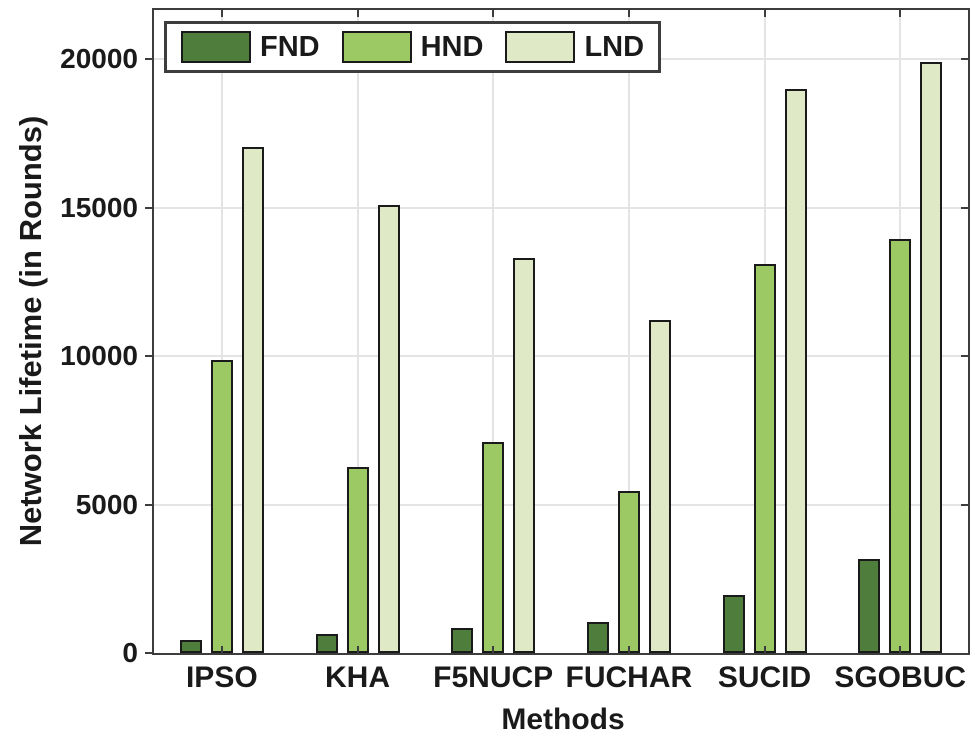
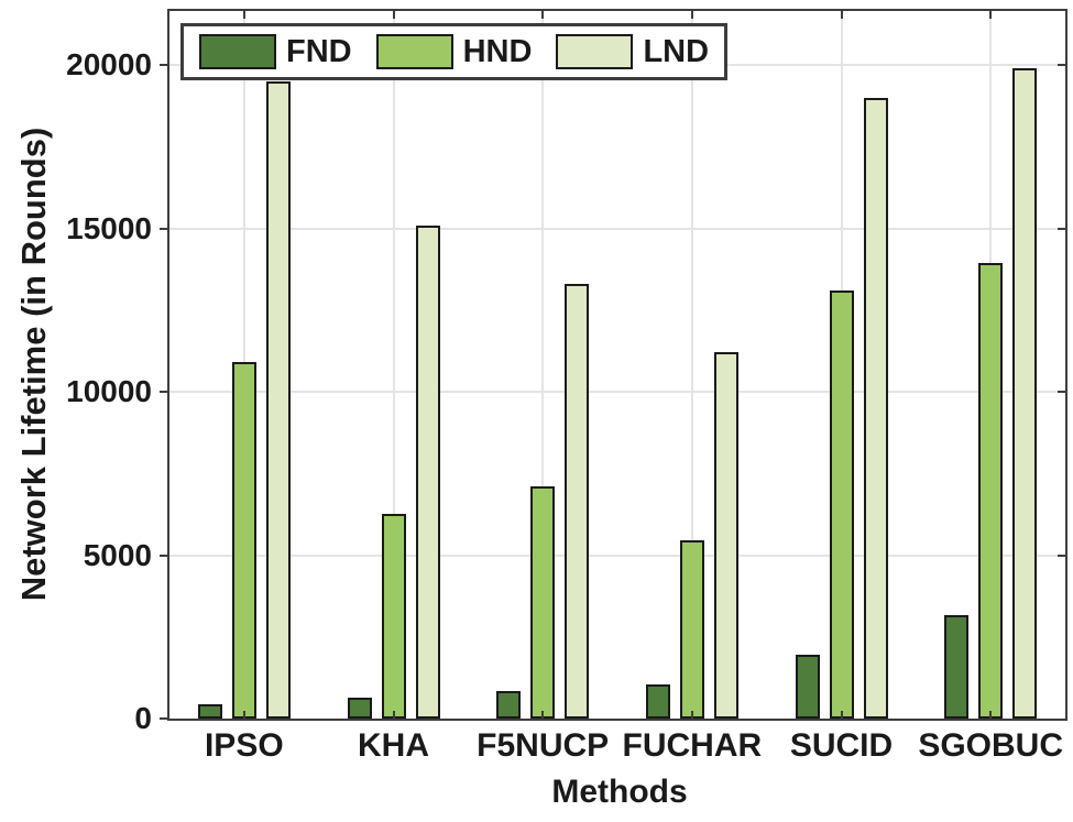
HND/IPSO: 9800 -> 10900
LND/IPSO: 17000 -> 19500
